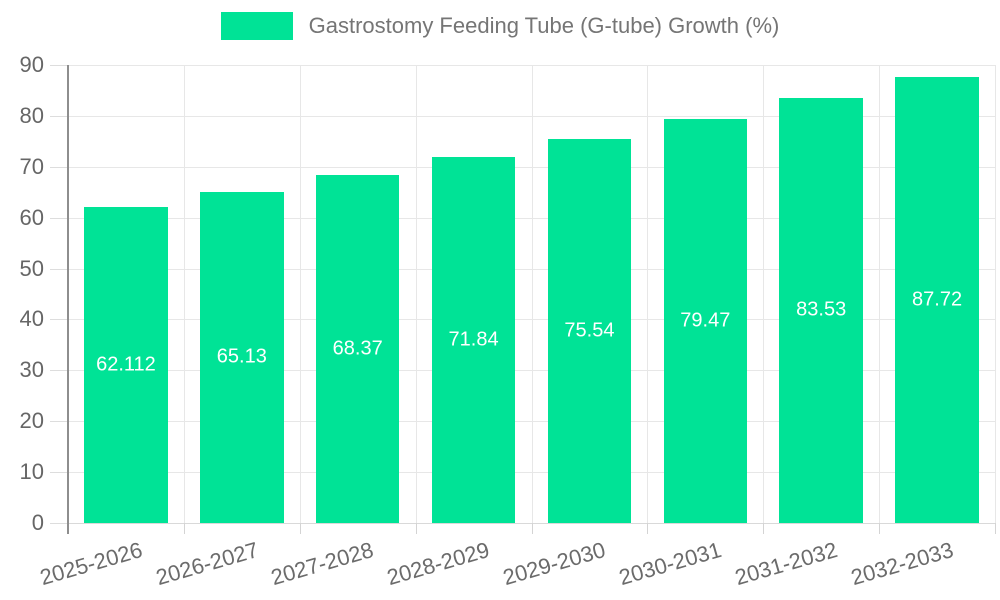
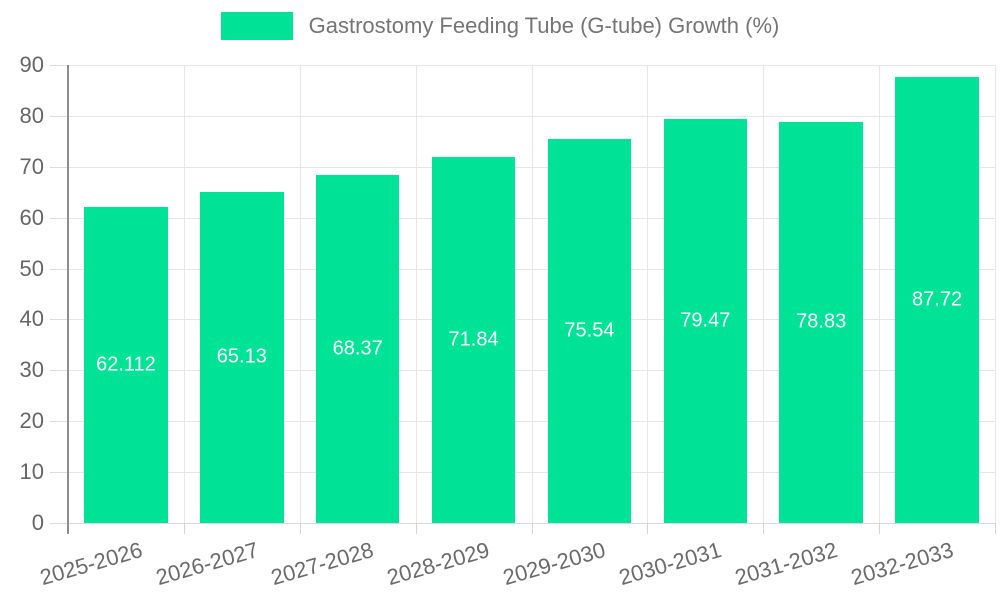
2031-2032: 83.53 -> 78.83
